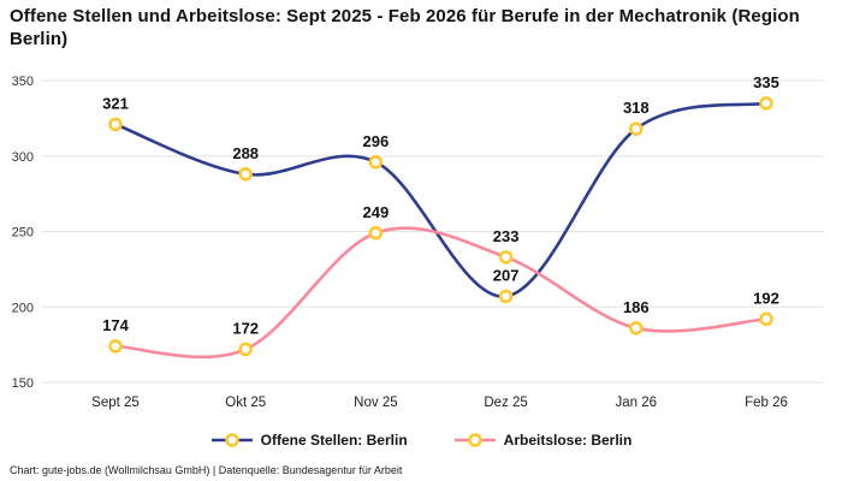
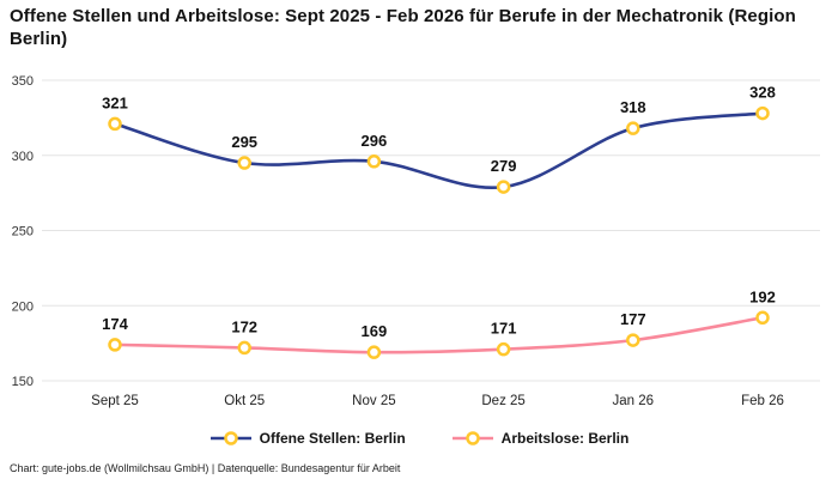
Offene Stellen: Berlin/Okt 25: 288 -> 295
Arbeitslose: Berlin/Nov 25: 249 -> 169
Offene Stellen: Berlin/Dez 25: 207 -> 279
Arbeitslose: Berlin/Dez 25: 233 -> 171
Arbeitslose: Berlin/Jan 26: 186 -> 177
Offene Stellen: Berlin/Feb 26: 335 -> 328
